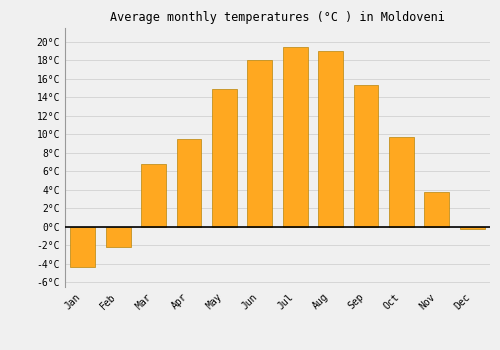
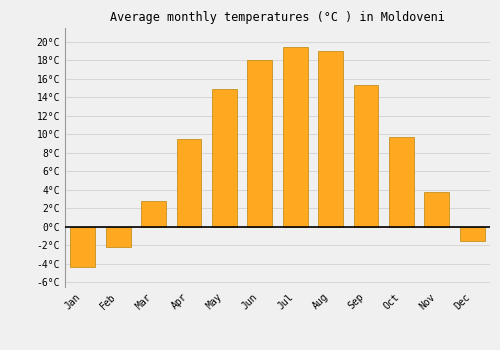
Mar: 6.8°C -> 2.8°C
Dec: -0.2°C -> -1.5°C
